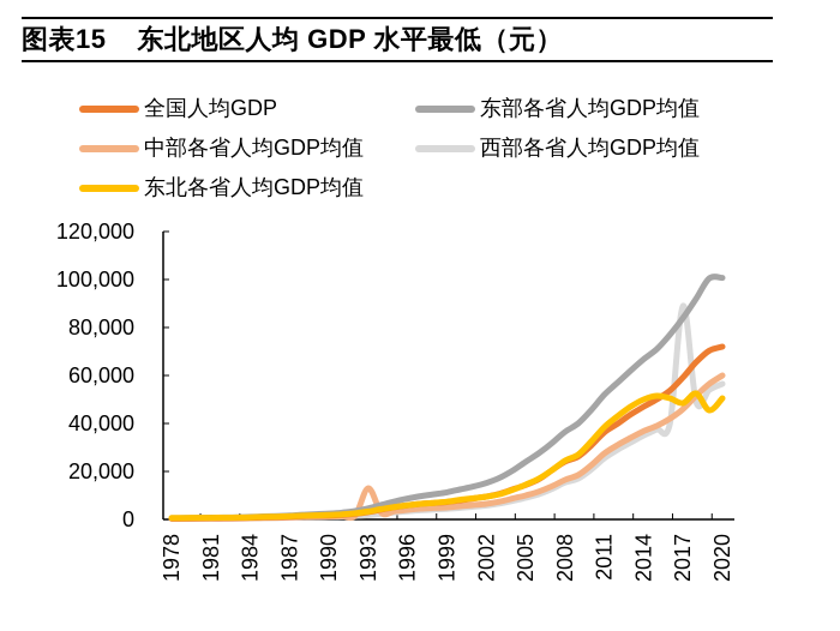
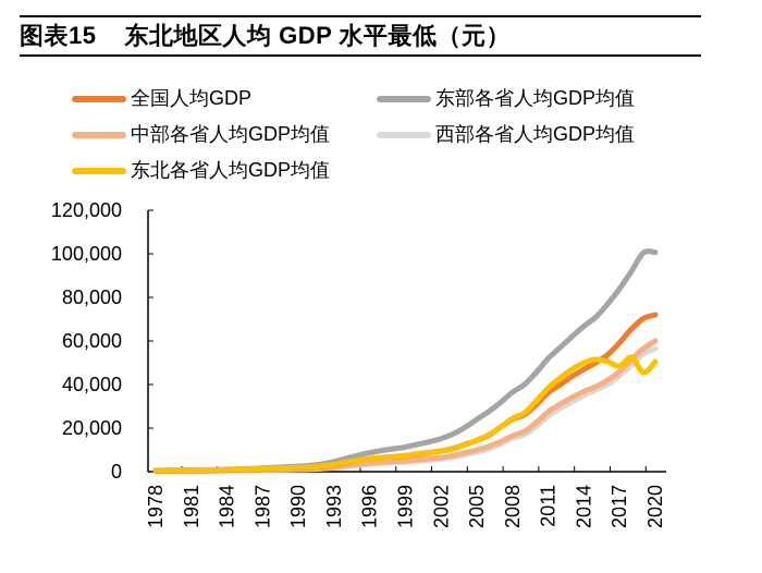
中部各省人均GDP均值/1993: 13000 -> 2000
西部各省人均GDP均值/2017: 89000 -> 44000
